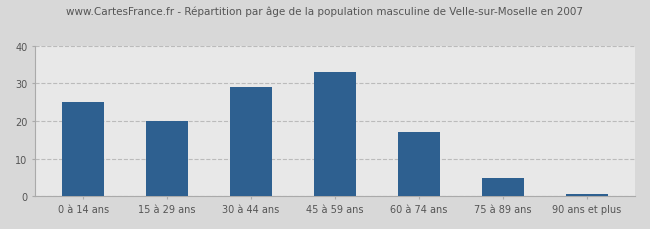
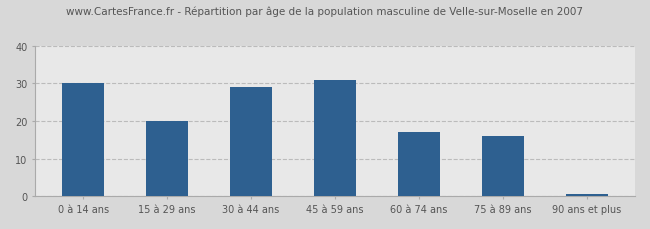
0 à 14 ans: 25.0 -> 30.0
45 à 59 ans: 33.0 -> 31.0
75 à 89 ans: 5.0 -> 16.0
